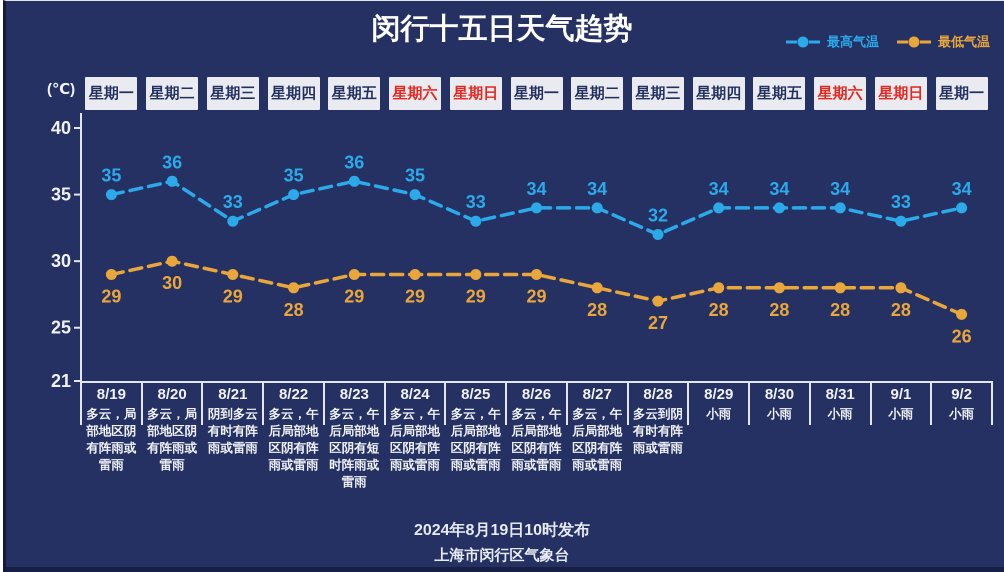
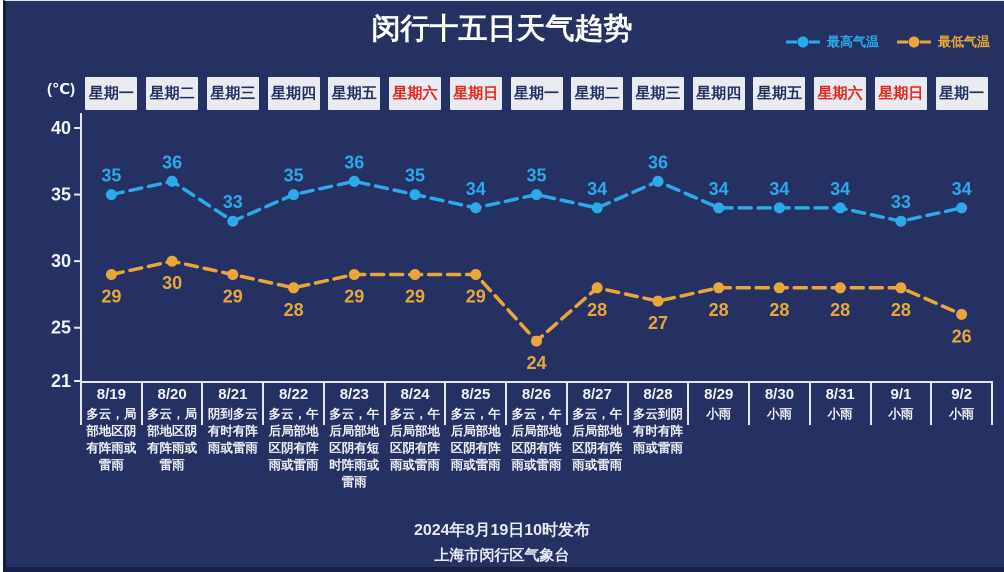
最高气温/8/25: 33 -> 34
最高气温/8/26: 34 -> 35
最低气温/8/26: 29 -> 24
最高气温/8/28: 32 -> 36
